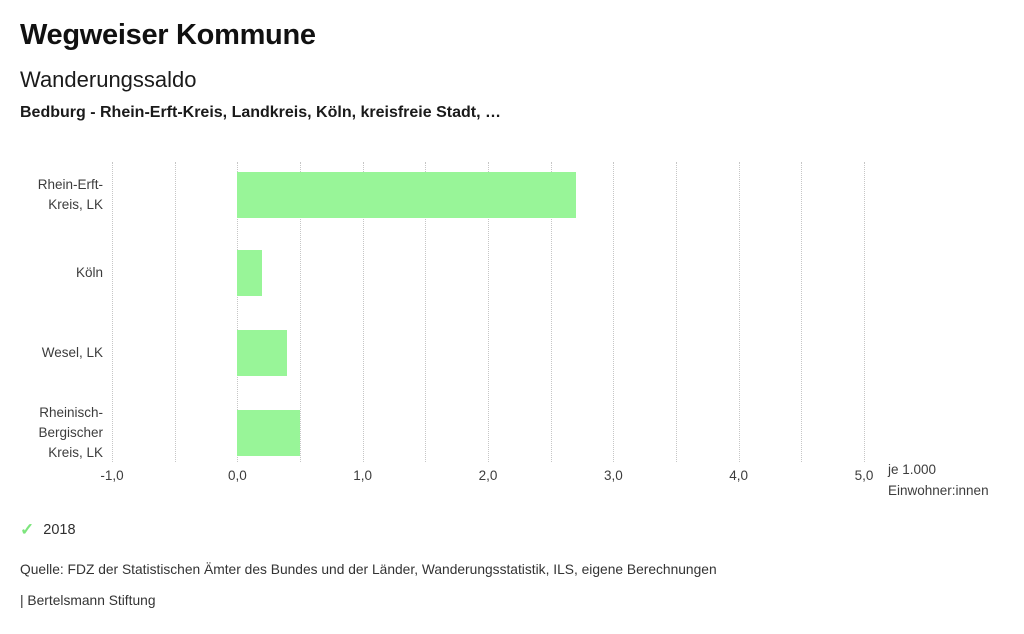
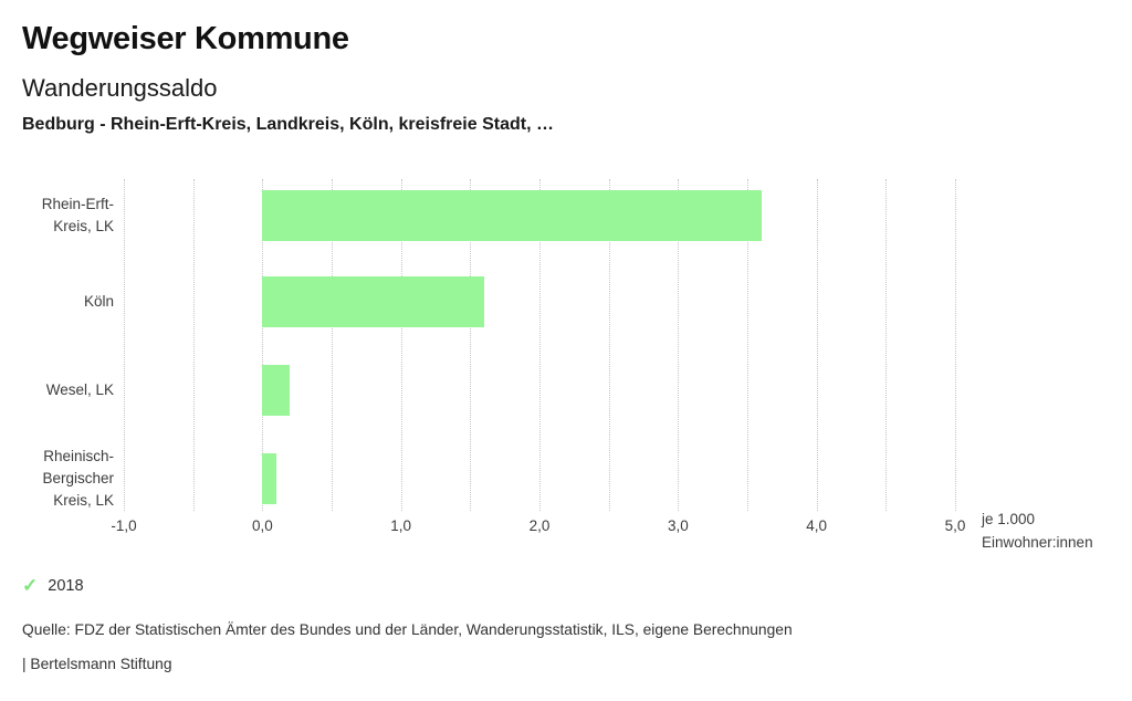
Rhein-Erft-Kreis, LK: 2,7 -> 3,6
Köln: 0,2 -> 1,6
Wesel, LK: 0,4 -> 0,2
Rheinisch-Bergischer Kreis, LK: 0,5 -> 0,1
